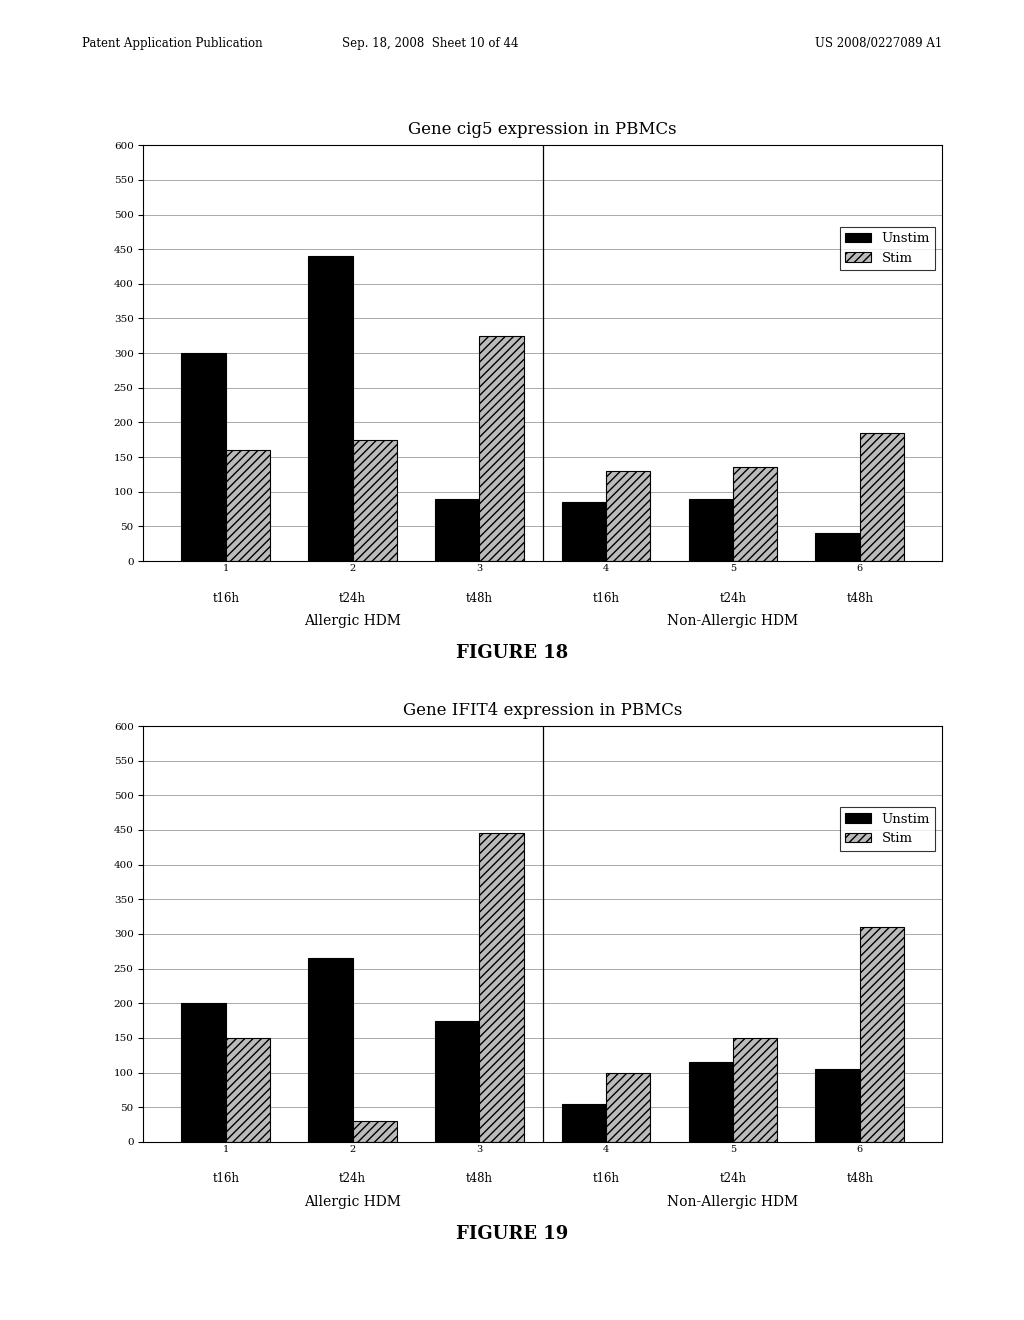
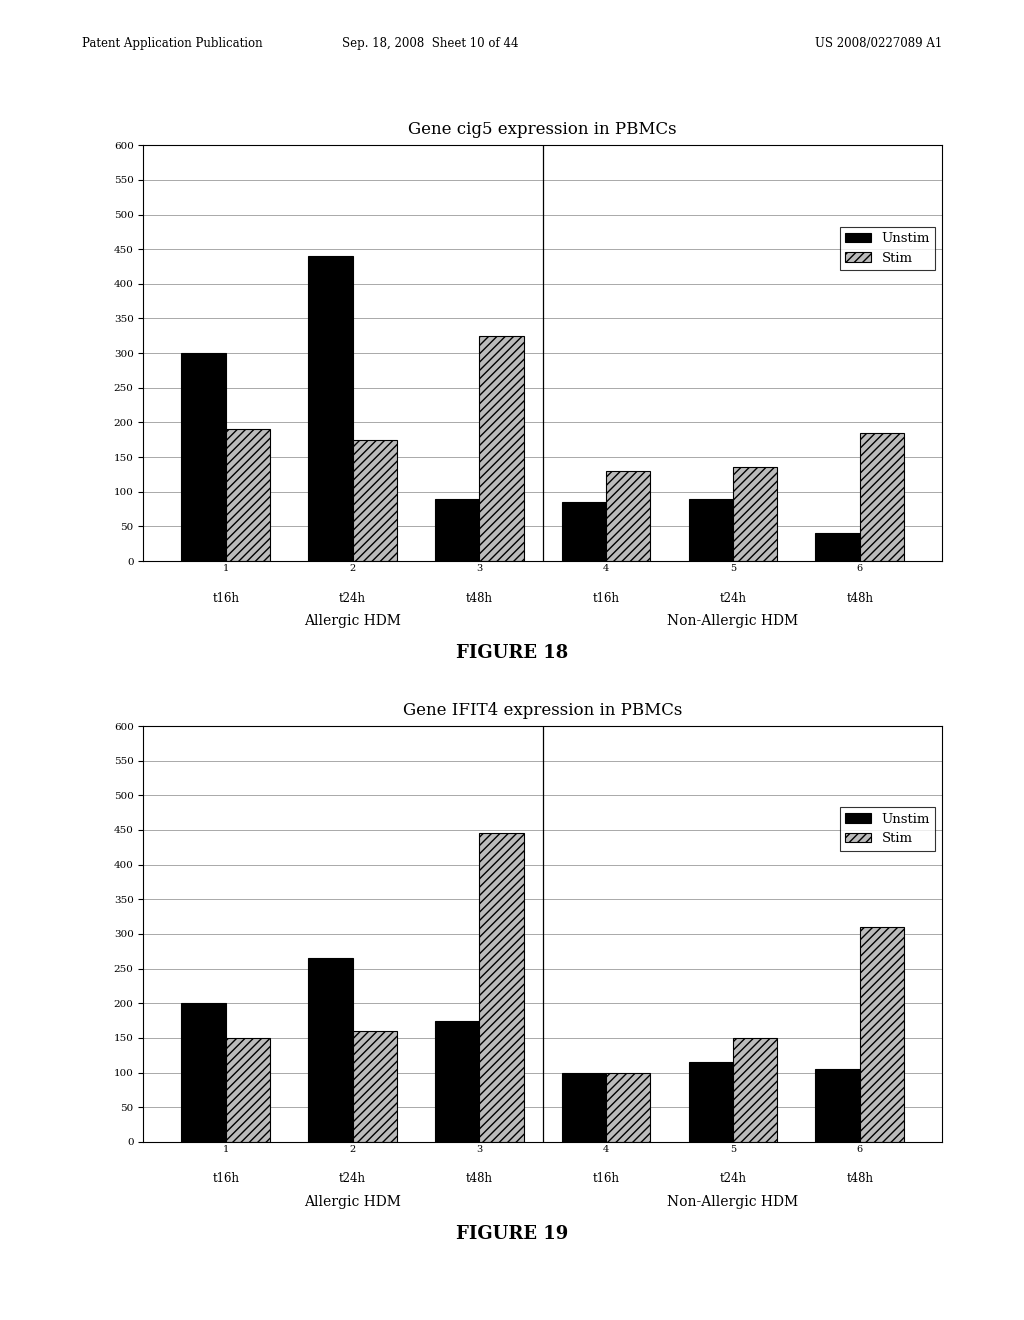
Gene cig5 expression in PBMCs/Stim/1: 160 -> 190
Gene IFIT4 expression in PBMCs/Stim/2: 30 -> 160
Gene IFIT4 expression in PBMCs/Unstim/4: 54 -> 100
